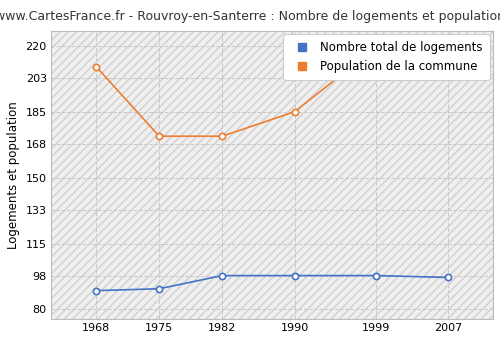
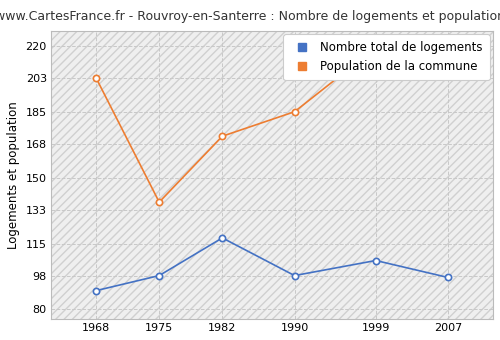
Population de la commune/1968: 209 -> 203
Nombre total de logements/1975: 91 -> 98
Population de la commune/1975: 172 -> 137
Nombre total de logements/1982: 98 -> 118
Nombre total de logements/1999: 98 -> 106
